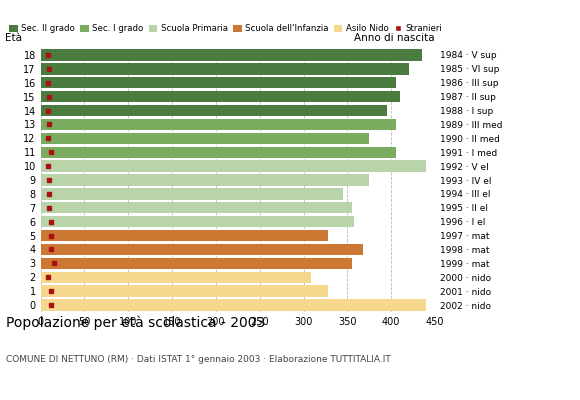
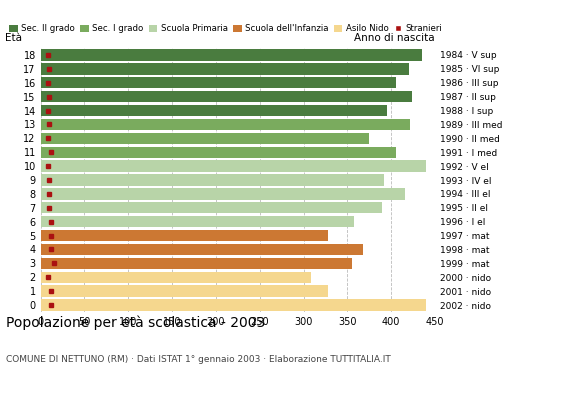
15: 410 -> 424
13: 405 -> 422
9: 375 -> 392
8: 345 -> 416
7: 355 -> 390
